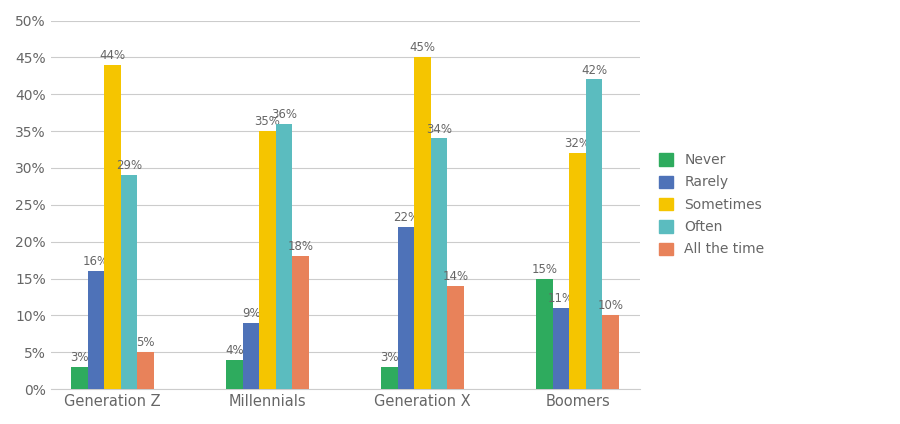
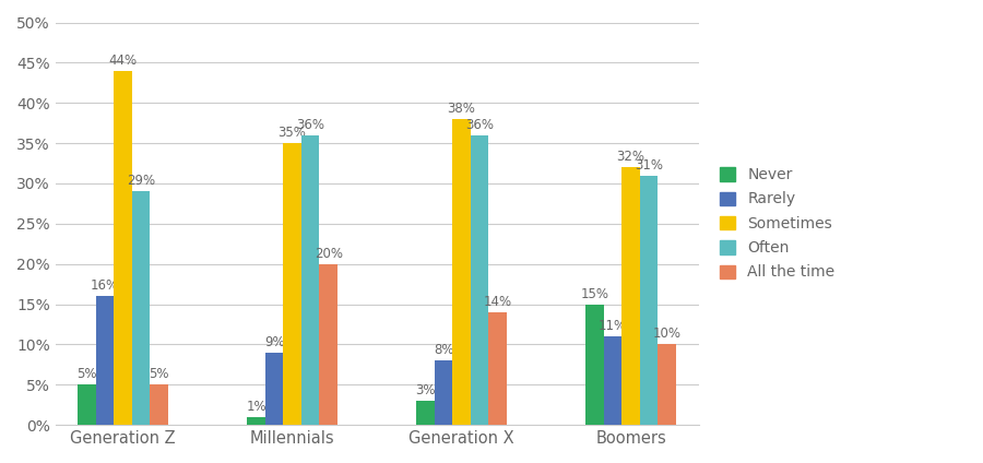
Never/Generation Z: 3% -> 5%
Never/Millennials: 4% -> 1%
All the time/Millennials: 18% -> 20%
Rarely/Generation X: 22% -> 8%
Sometimes/Generation X: 45% -> 38%
Often/Generation X: 34% -> 36%
Often/Boomers: 42% -> 31%
